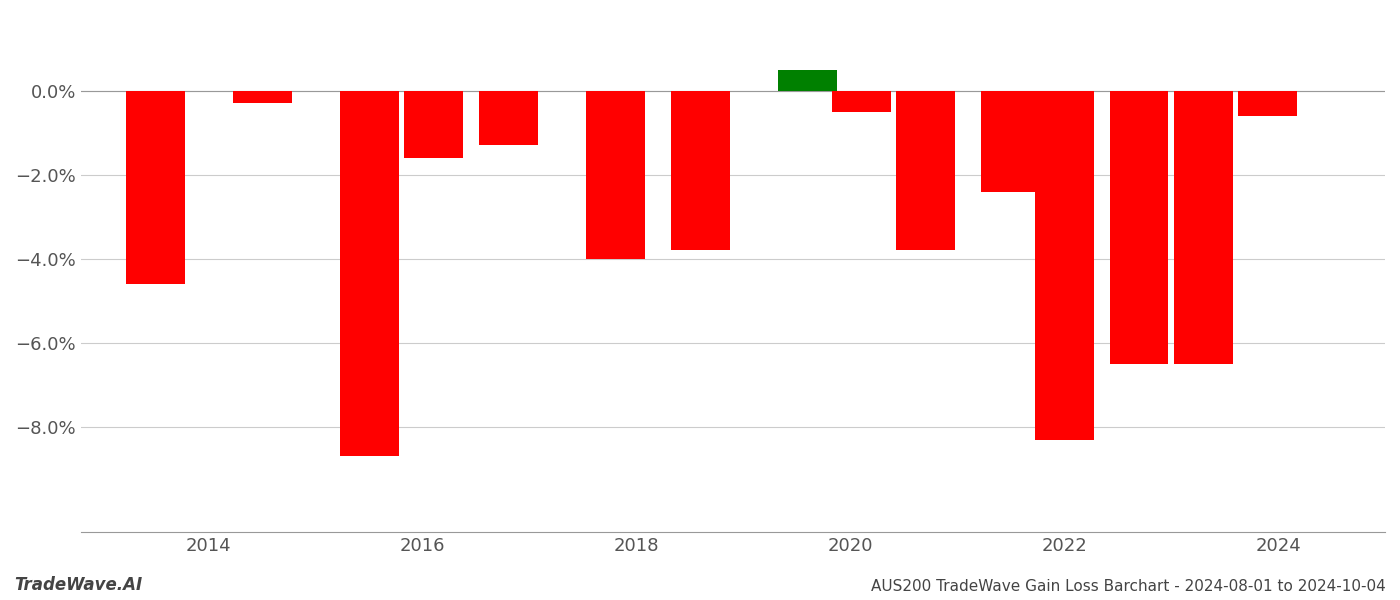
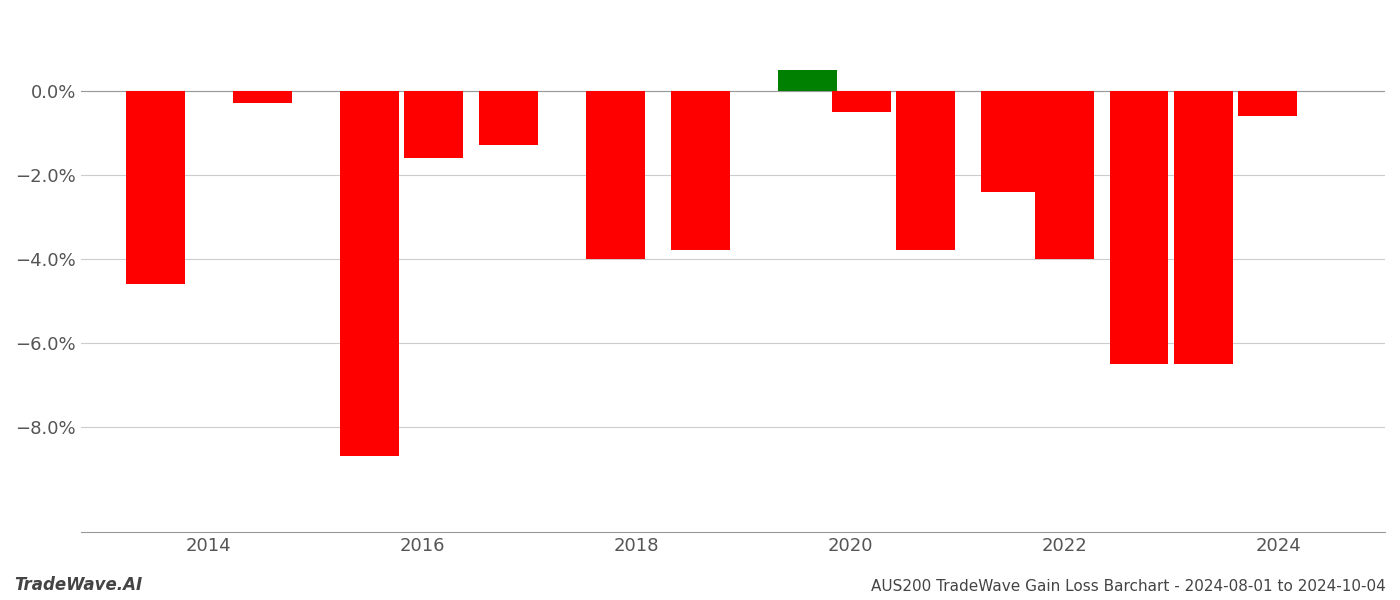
2022: -8.3% -> -4.0%
